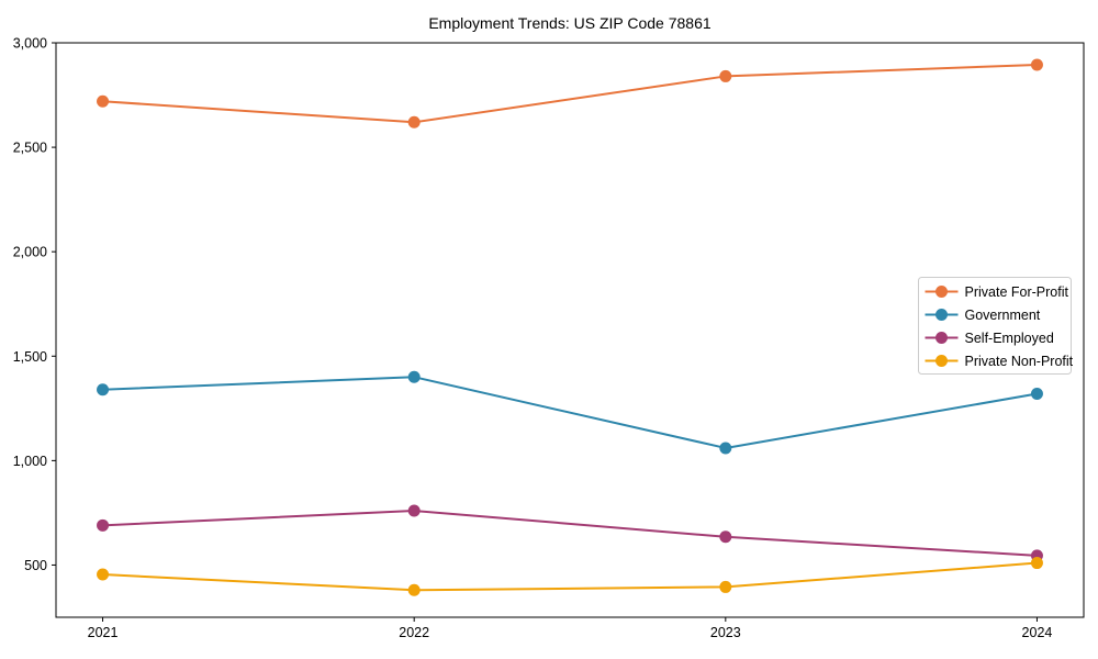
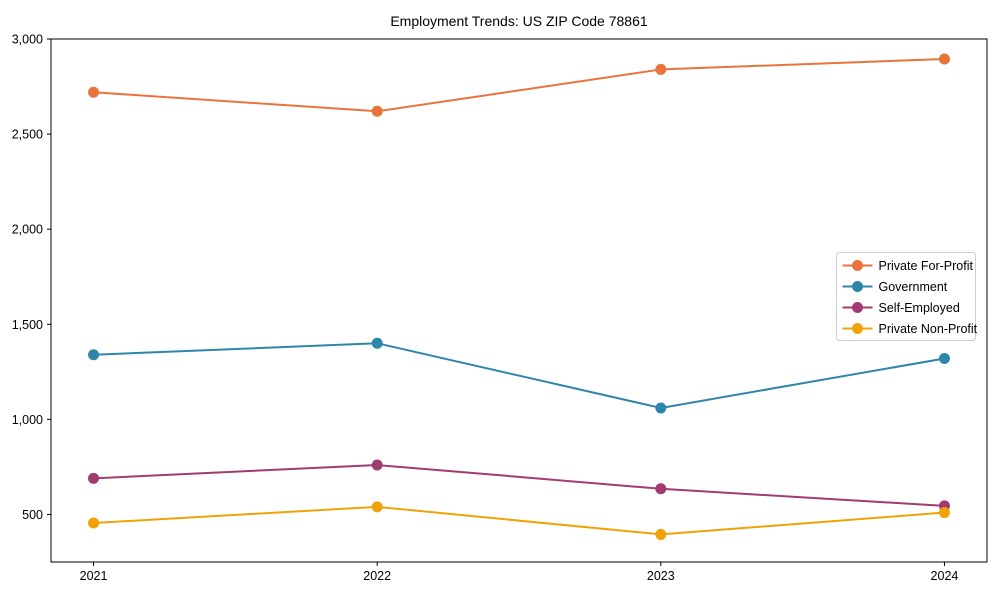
Private Non-Profit/2022: 380 -> 540
